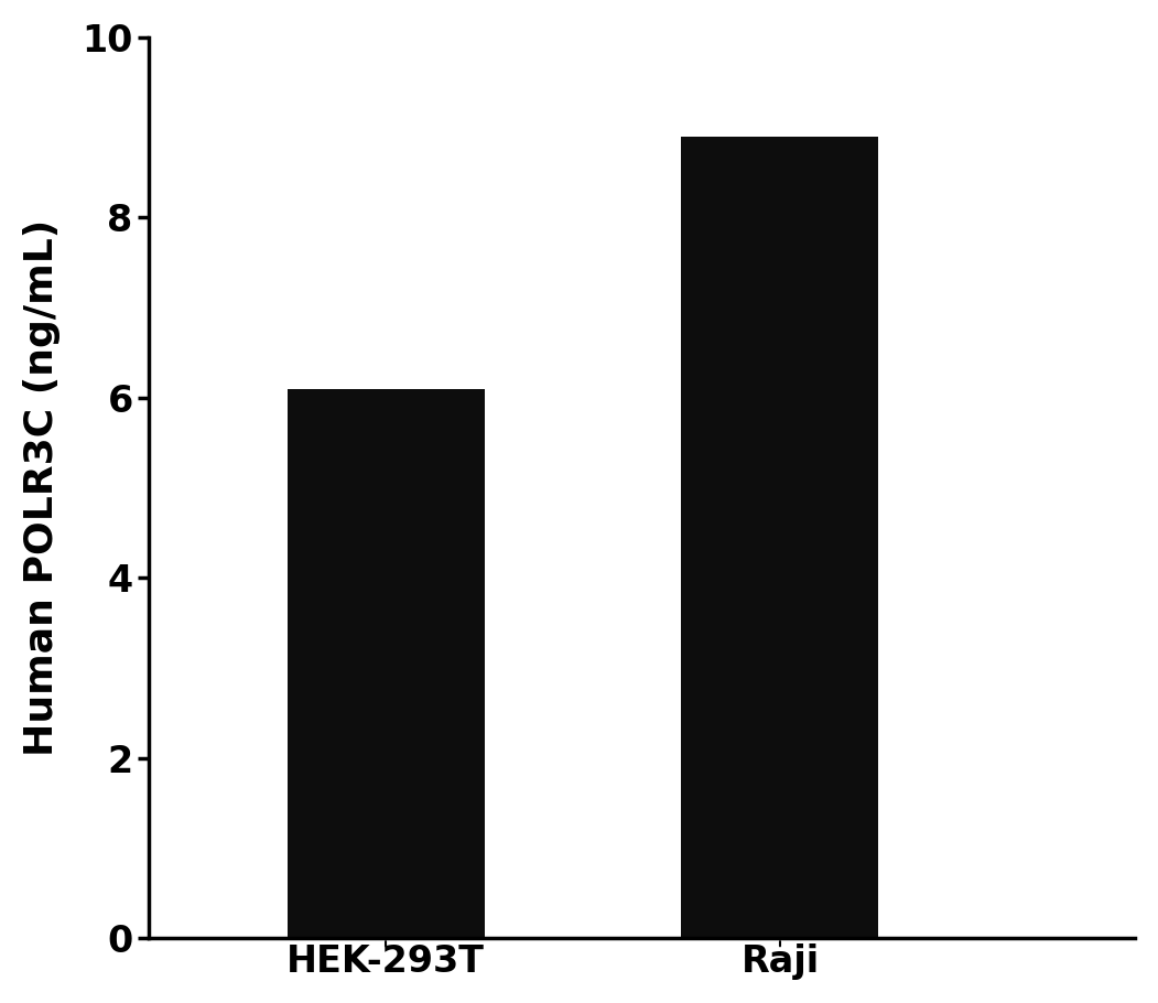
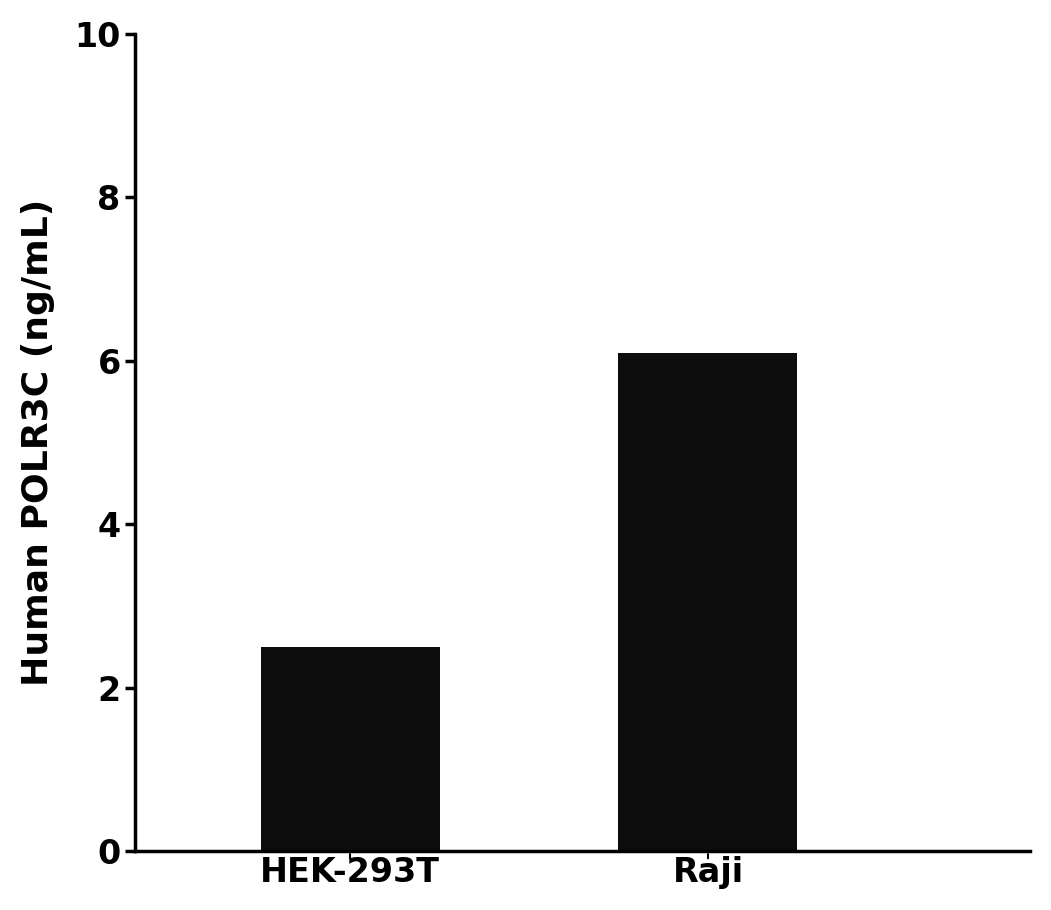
HEK-293T: 6.1 -> 2.5
Raji: 8.9 -> 6.1
